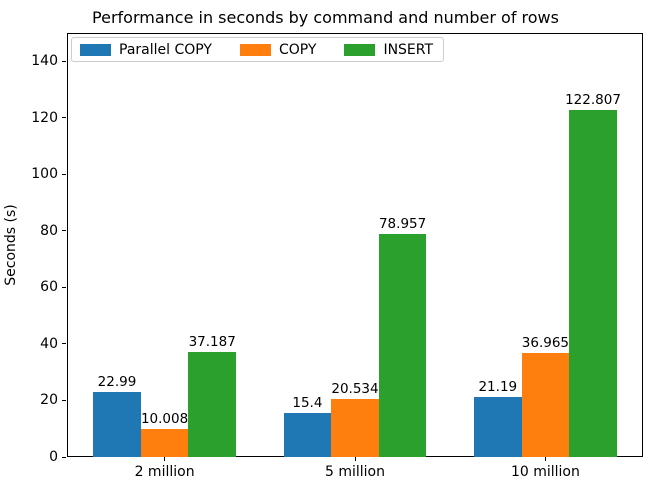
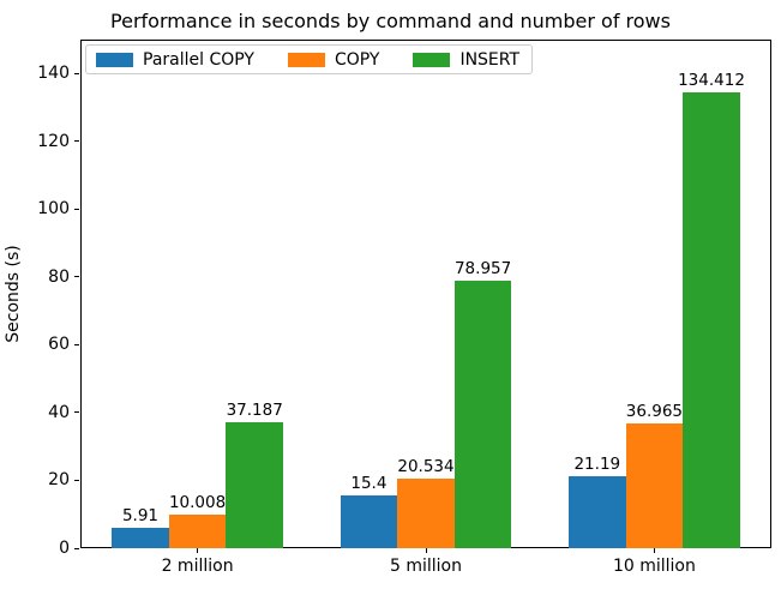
Parallel COPY/2 million: 22.99 -> 5.91
INSERT/10 million: 122.807 -> 134.412
